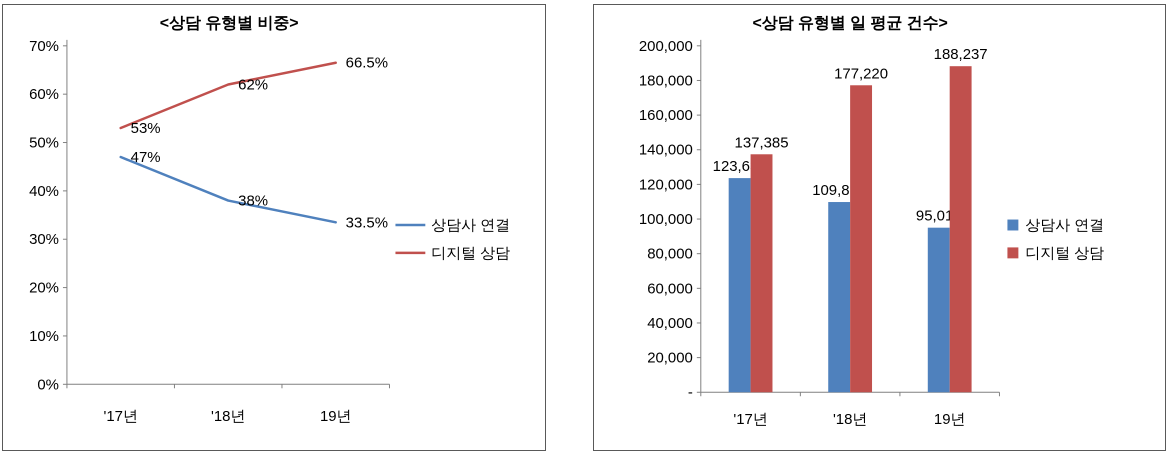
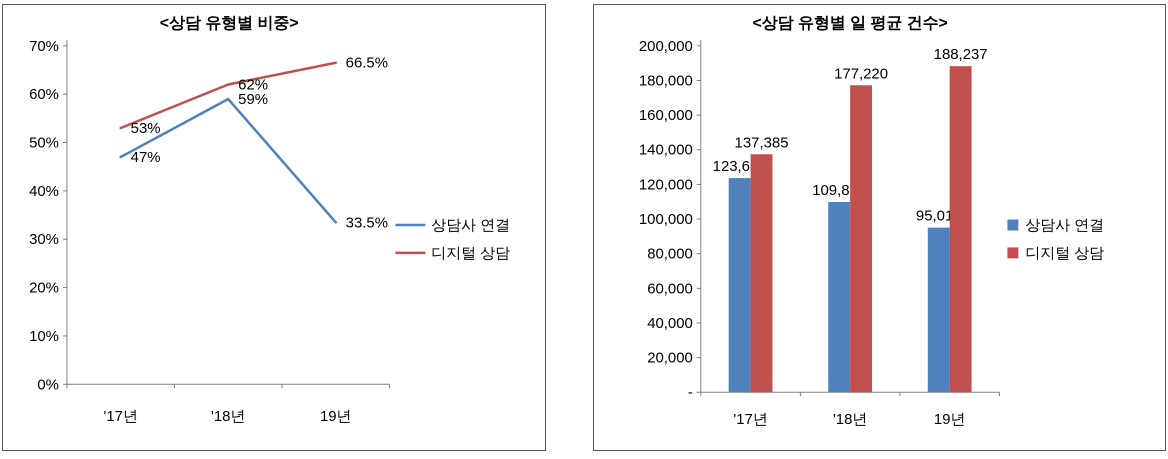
<상담 유형별 비중>/상담사 연결/'18년: 38% -> 59%
